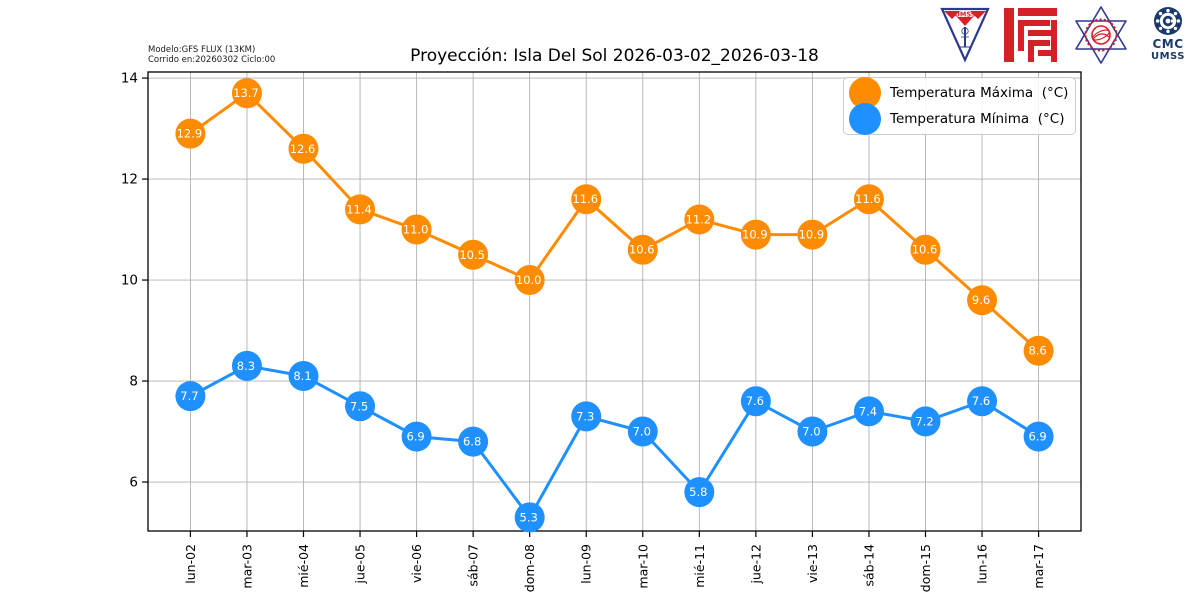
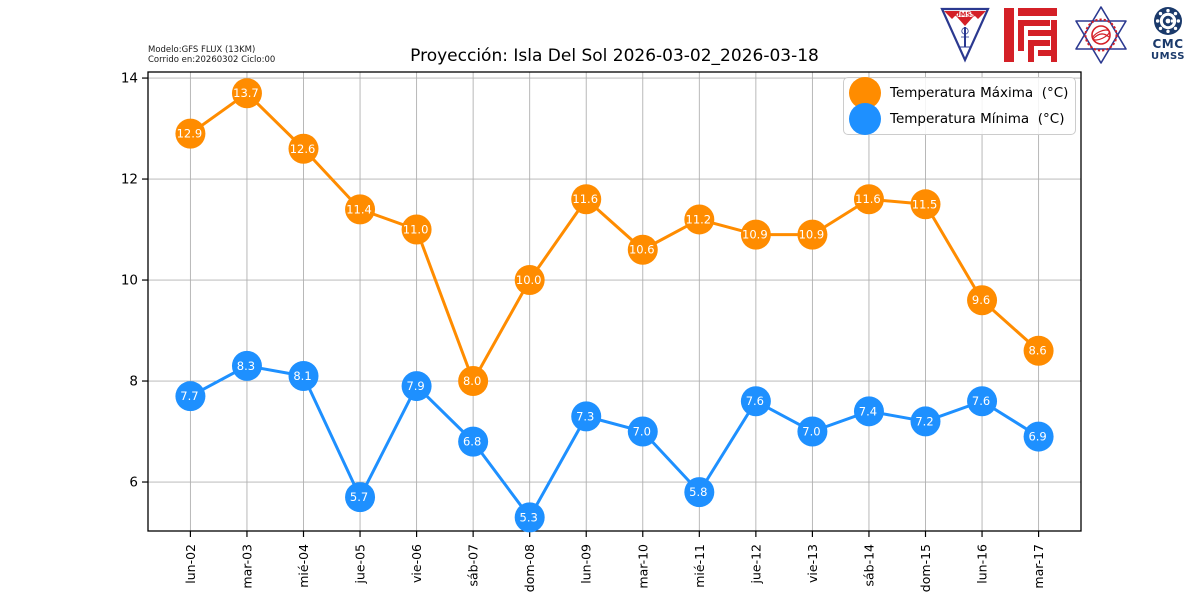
Temperatura Mínima (°C)/jue-05: 7.5 -> 5.7
Temperatura Mínima (°C)/vie-06: 6.9 -> 7.9
Temperatura Máxima (°C)/sáb-07: 10.5 -> 8.0
Temperatura Máxima (°C)/dom-15: 10.6 -> 11.5
